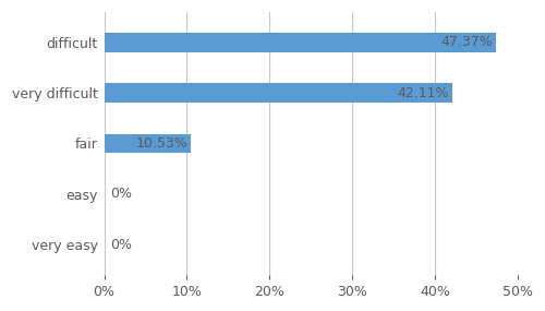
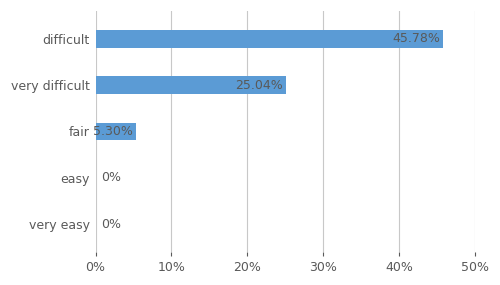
difficult: 47.37% -> 45.78%
very difficult: 42.11% -> 25.04%
fair: 10.53% -> 5.30%
